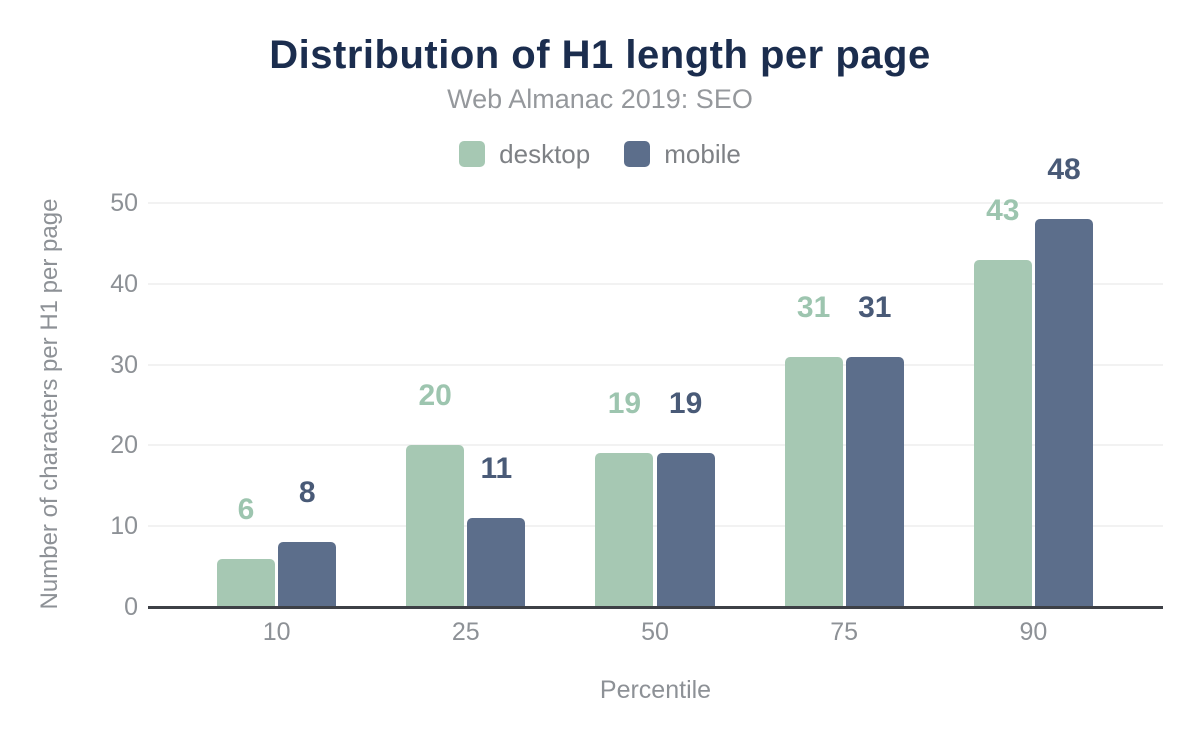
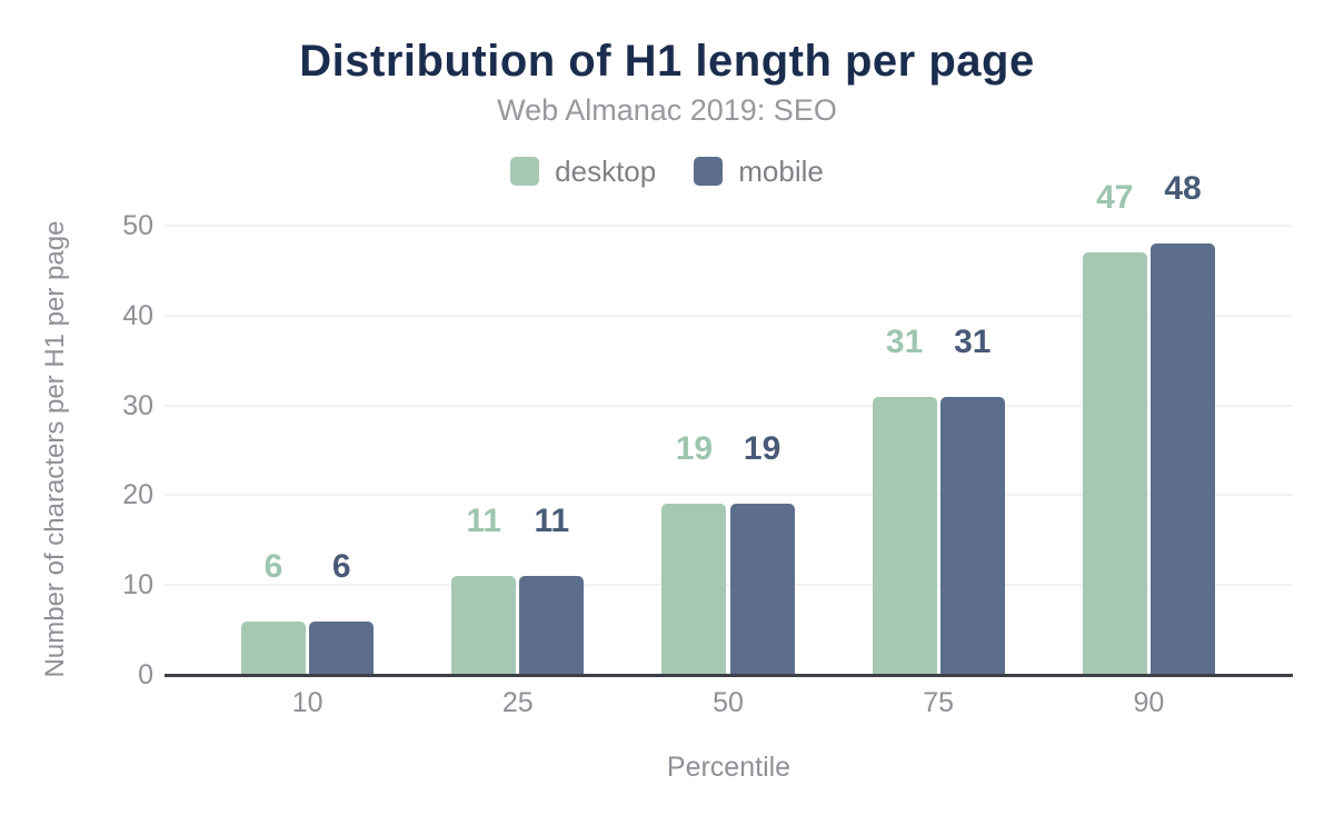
mobile/10: 8 -> 6
desktop/25: 20 -> 11
desktop/90: 43 -> 47
